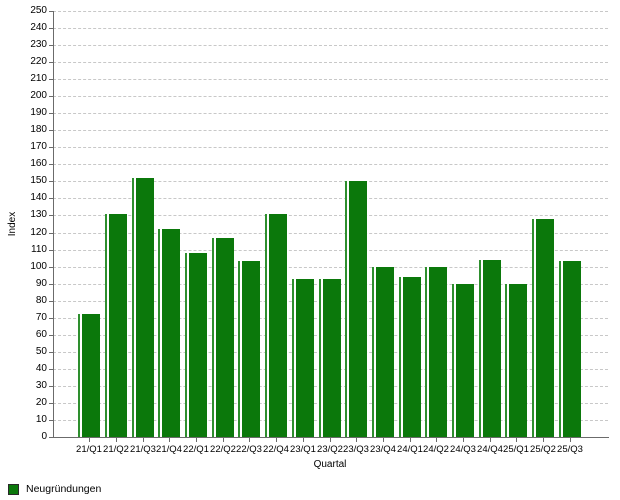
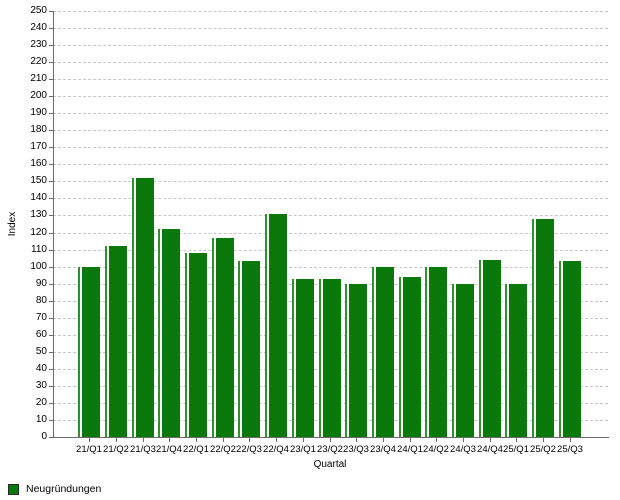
21/Q1: 72 -> 100
21/Q2: 131 -> 112
23/Q3: 150 -> 90
